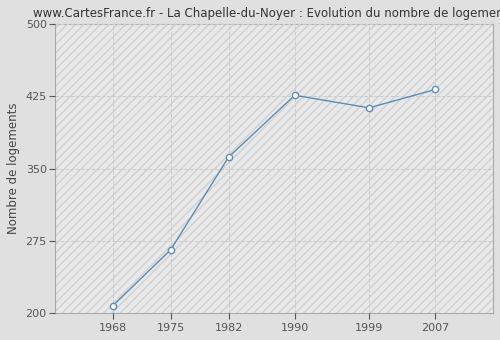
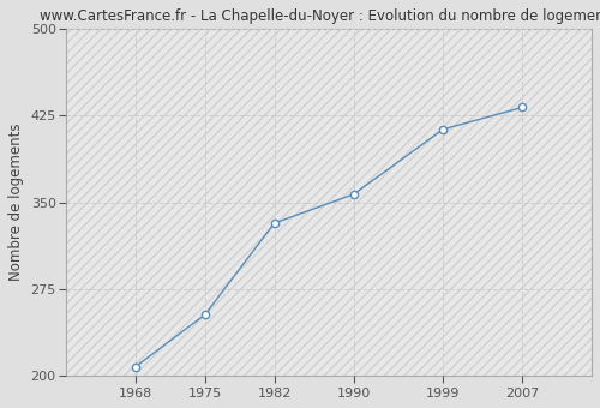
1975: 266 -> 253
1982: 362 -> 332
1990: 426 -> 357
